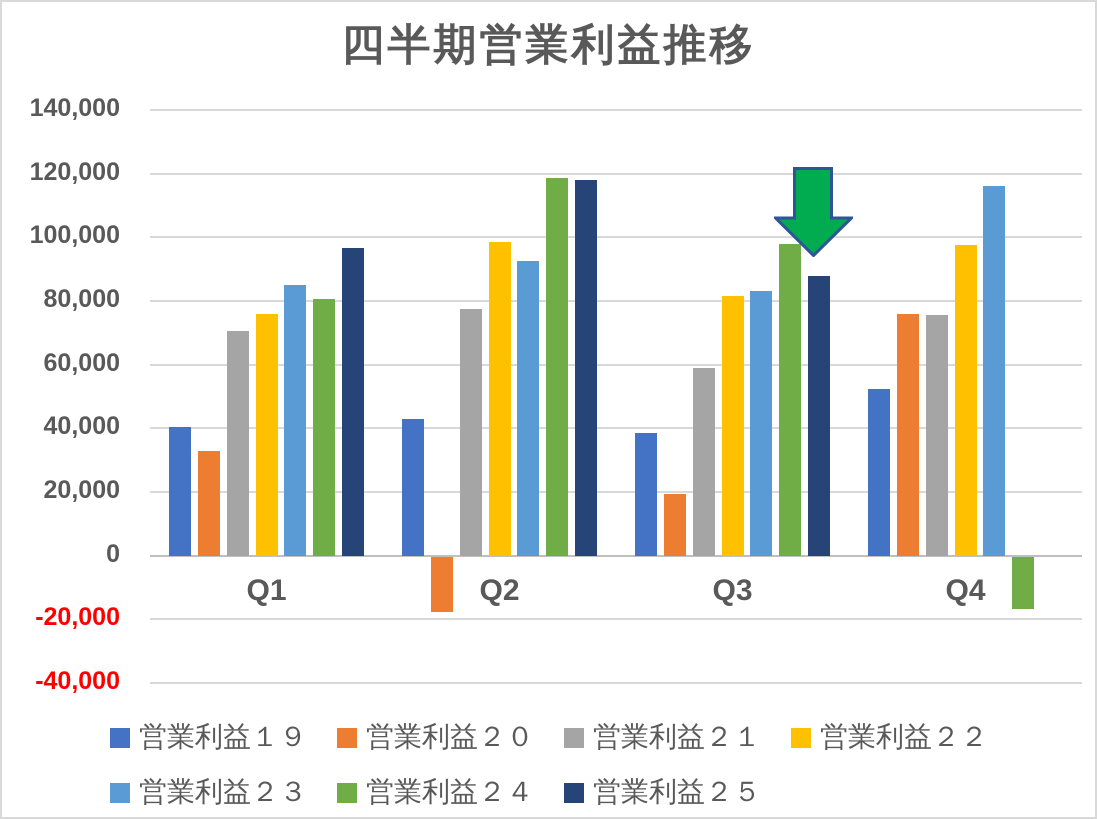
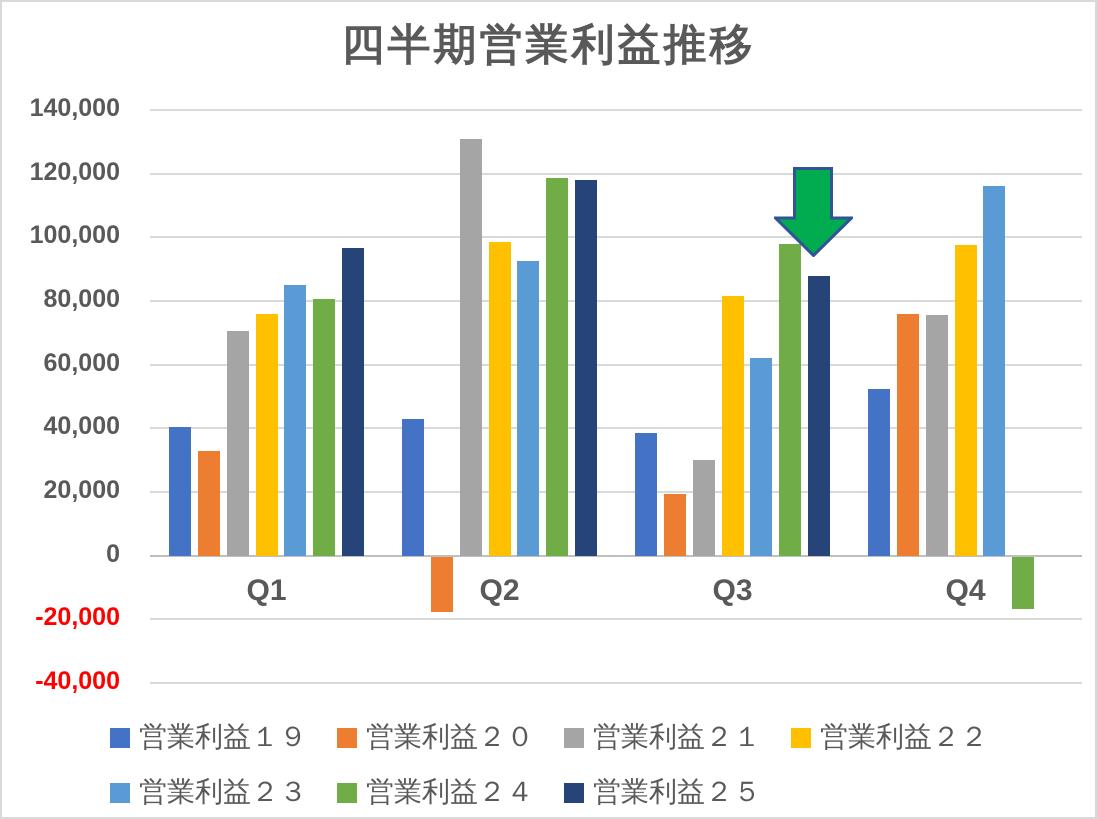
営業利益２１/Q2: 78000 -> 131000
営業利益２１/Q3: 59000 -> 30000
営業利益２３/Q3: 83000 -> 62000
